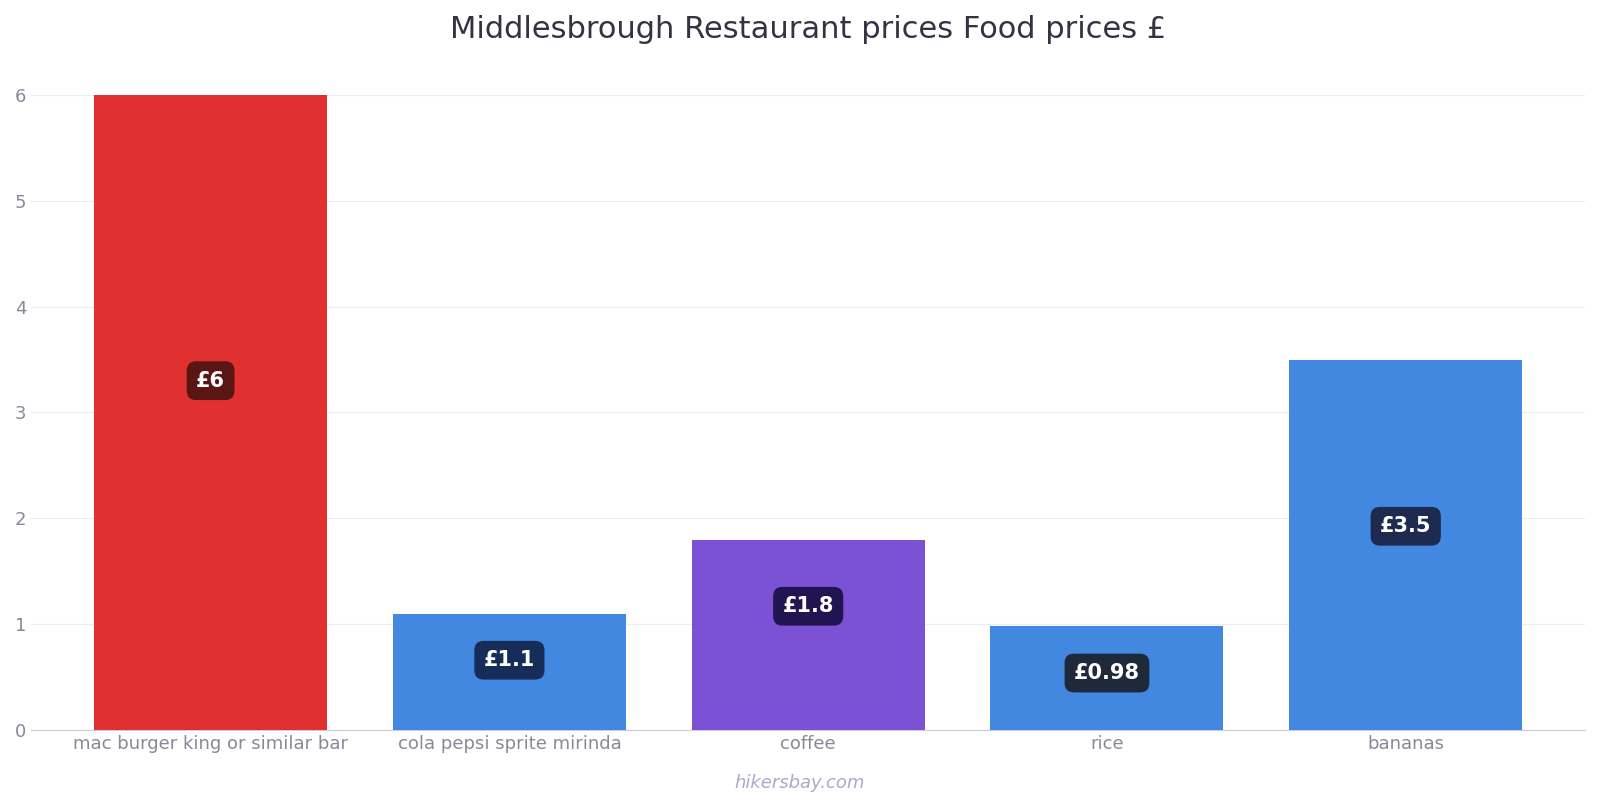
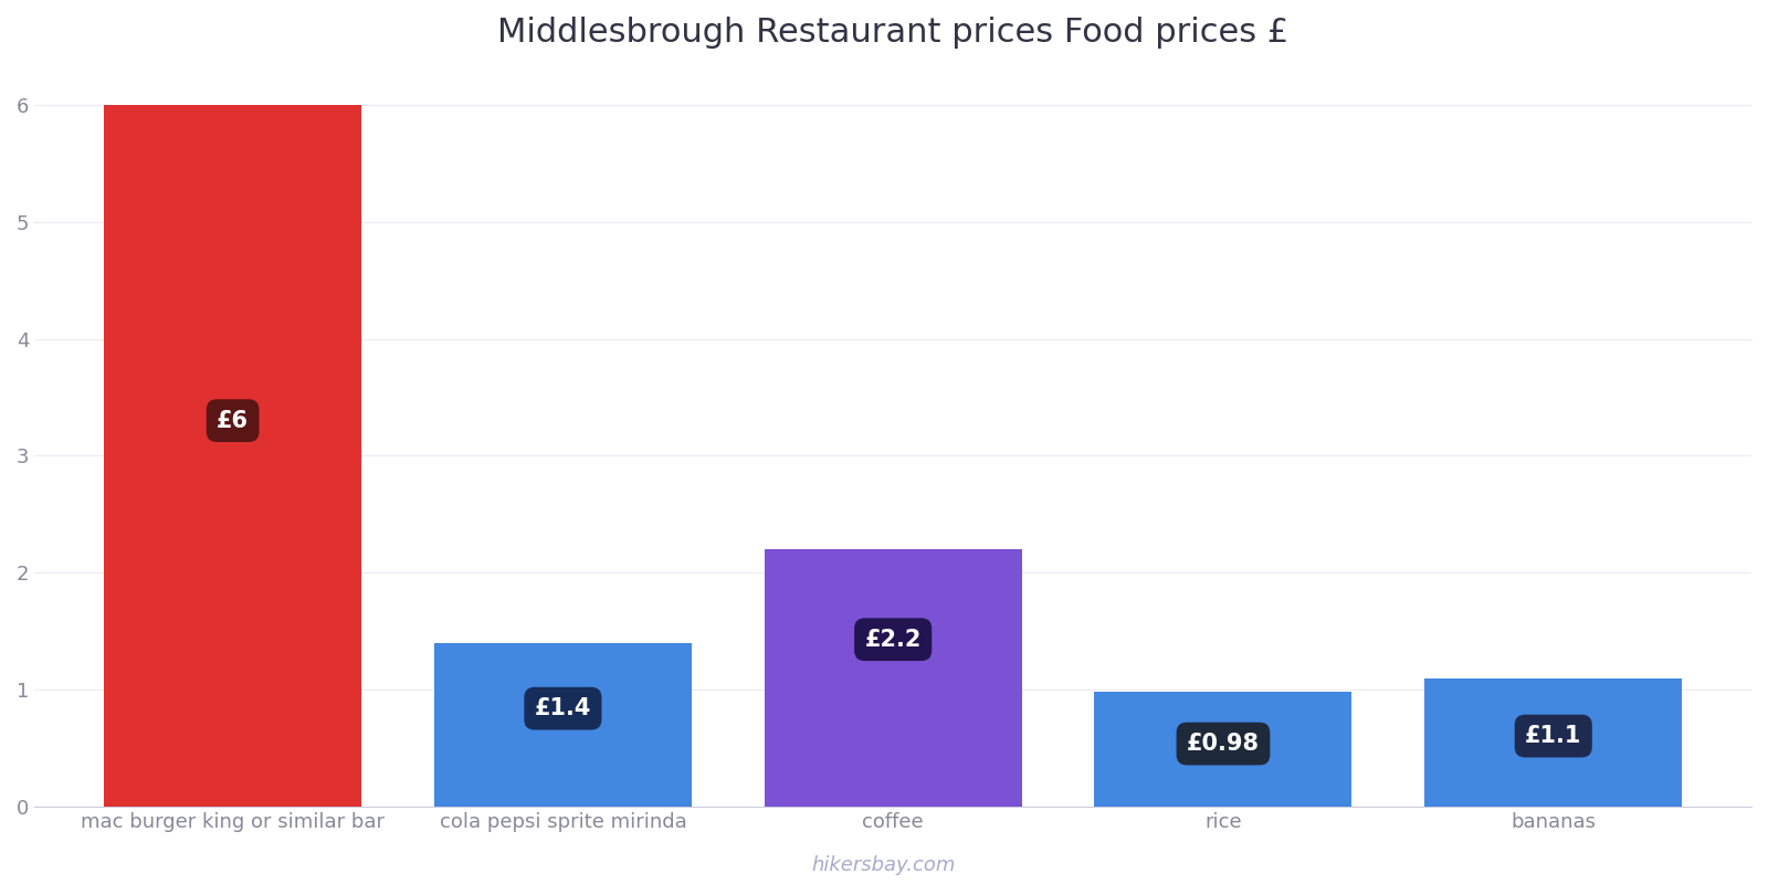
cola pepsi sprite mirinda: £1.1 -> £1.4
coffee: £1.8 -> £2.2
bananas: £3.5 -> £1.1
